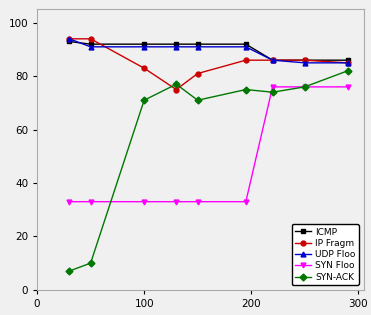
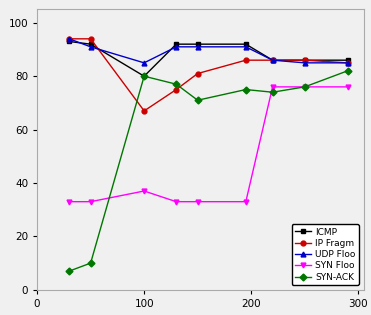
ICMP/100: 92 -> 80
IP Fragm/100: 83 -> 67
UDP Floo/100: 91 -> 85
SYN Floo/100: 33 -> 37
SYN-ACK/100: 71 -> 80
